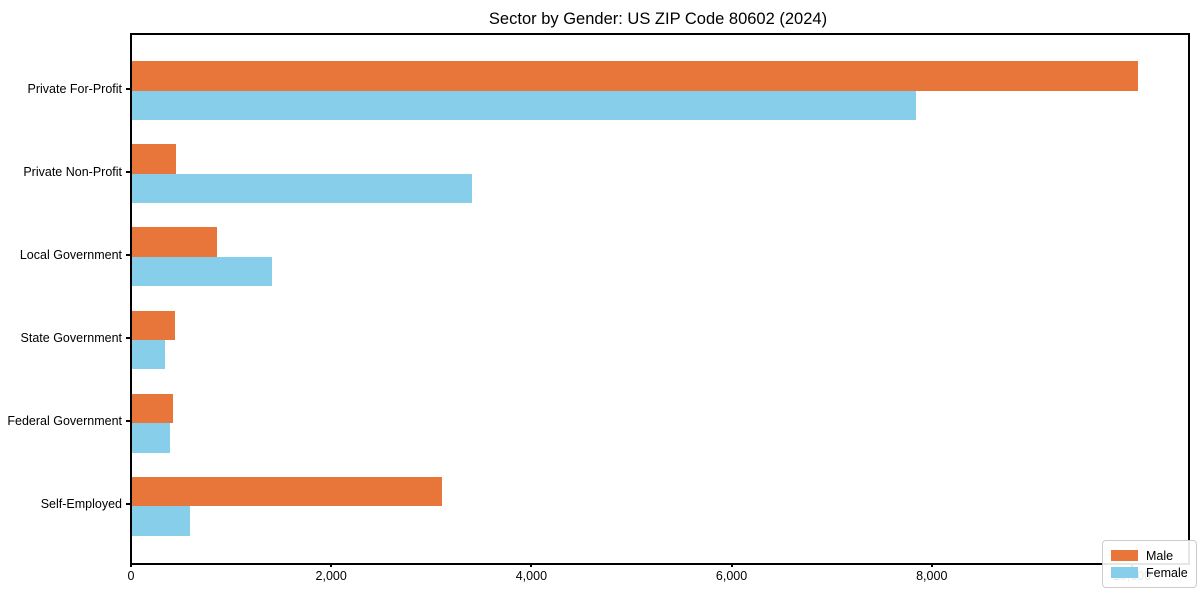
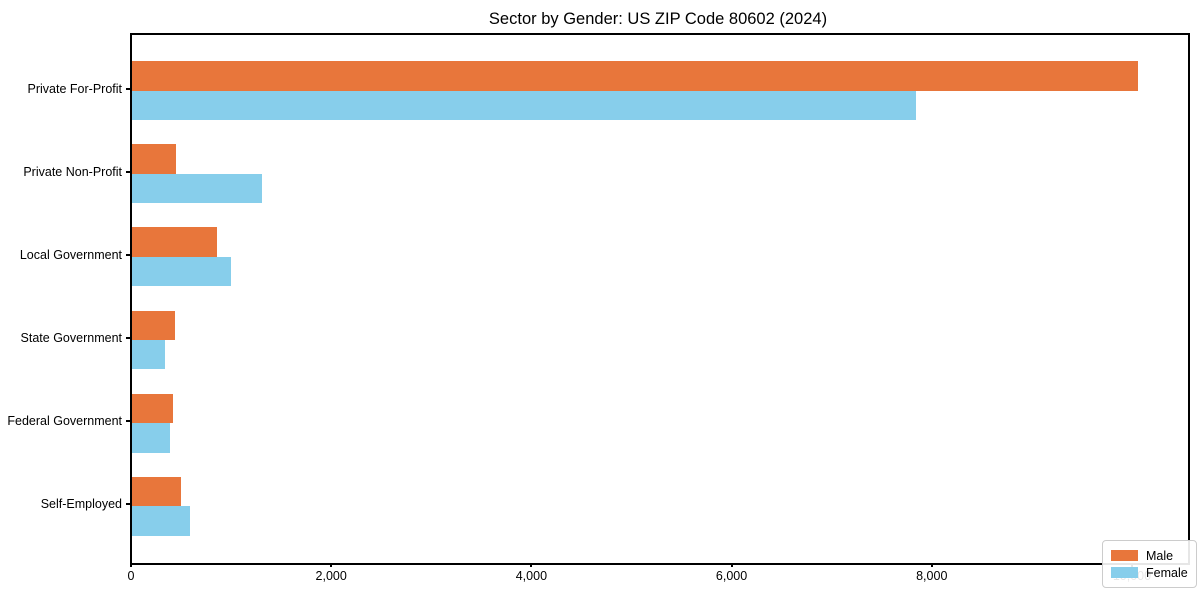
Female/Private Non-Profit: 3400 -> 1300
Female/Local Government: 1400 -> 1000
Male/Self-Employed: 3100 -> 500
